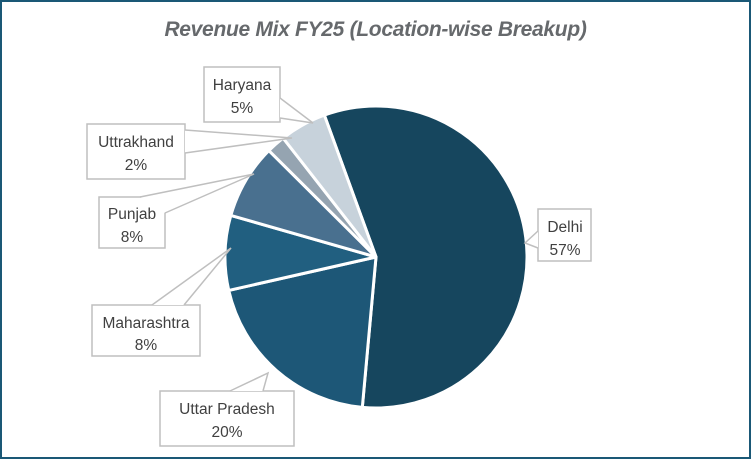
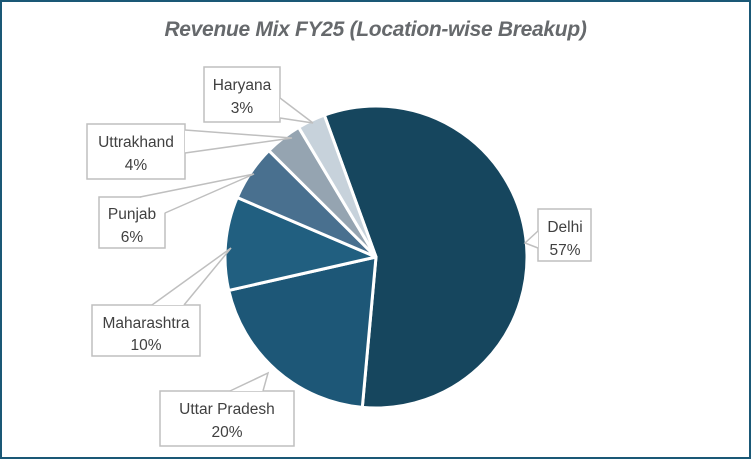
Maharashtra: 8% -> 10%
Punjab: 8% -> 6%
Uttrakhand: 2% -> 4%
Haryana: 5% -> 3%
